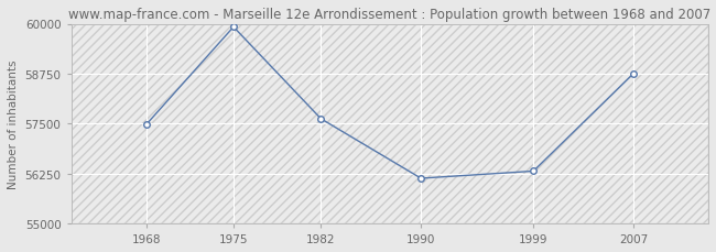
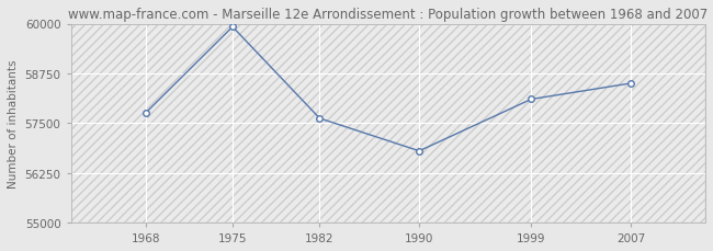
1968: 57470 -> 57750
1990: 56130 -> 56800
1999: 56310 -> 58100
2007: 58750 -> 58500
